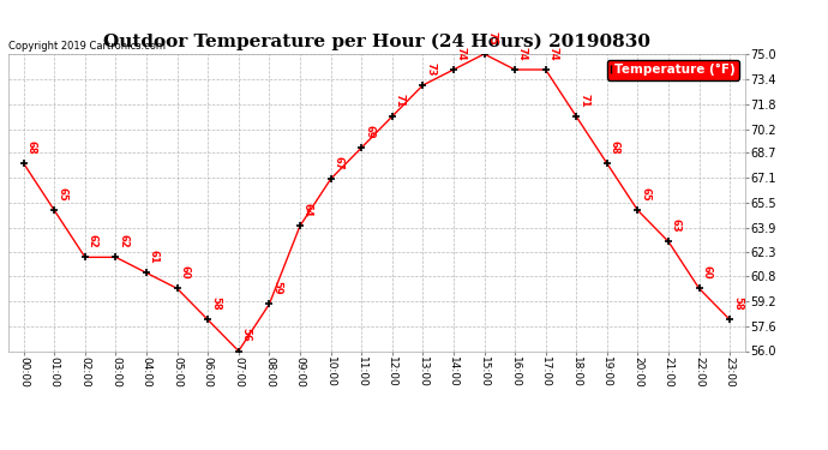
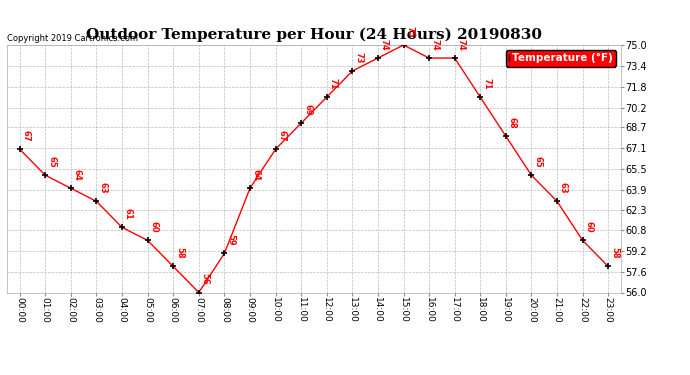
00:00: 68 -> 67
02:00: 62 -> 64
03:00: 62 -> 63
